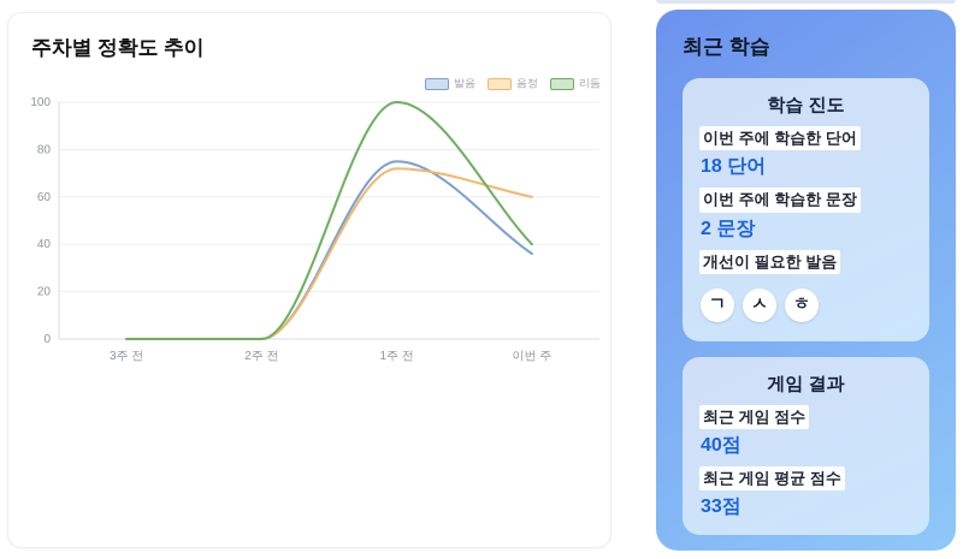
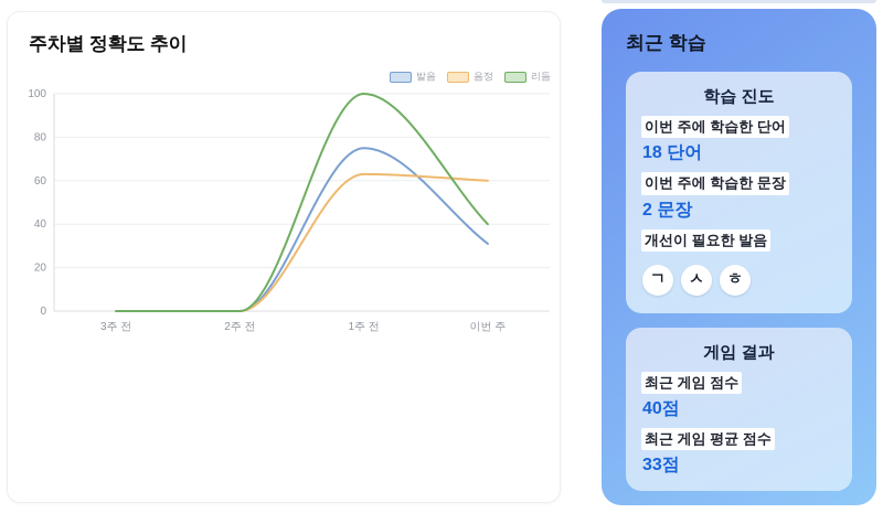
음정/1주 전: 72 -> 63
발음/이번 주: 36 -> 31
